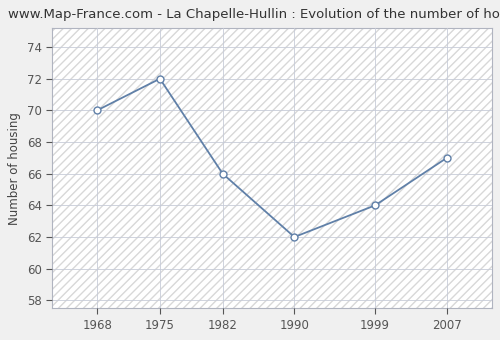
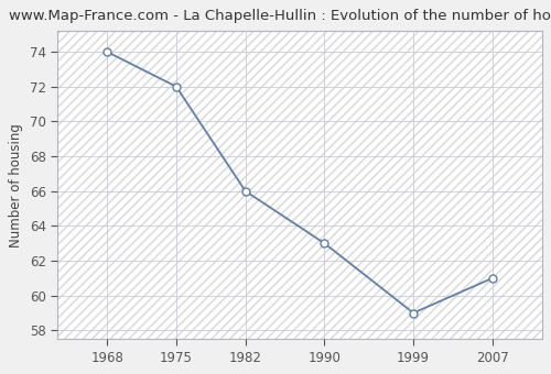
1968: 70 -> 74
1990: 62 -> 63
1999: 64 -> 59
2007: 67 -> 61
